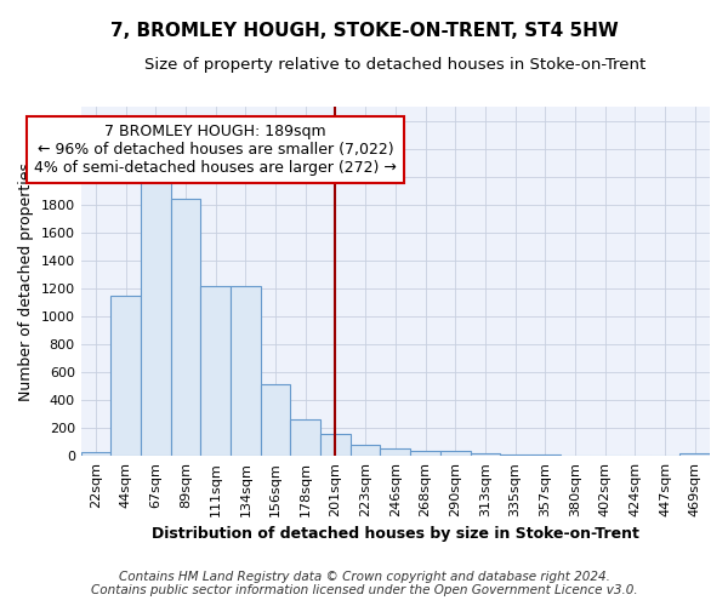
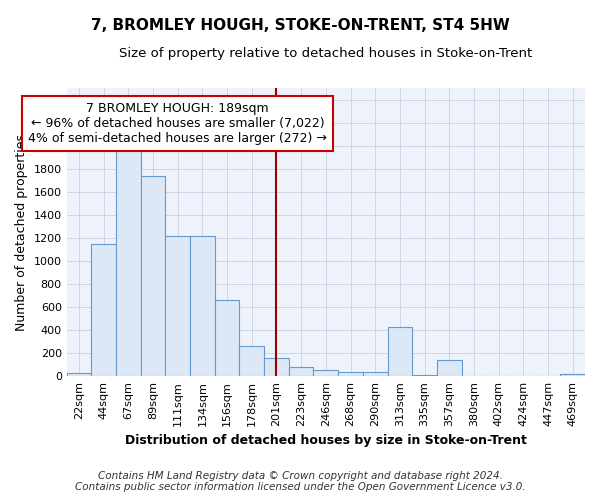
89sqm: 1840 -> 1740
156sqm: 510 -> 660
313sqm: 20 -> 430
357sqm: 10 -> 140
